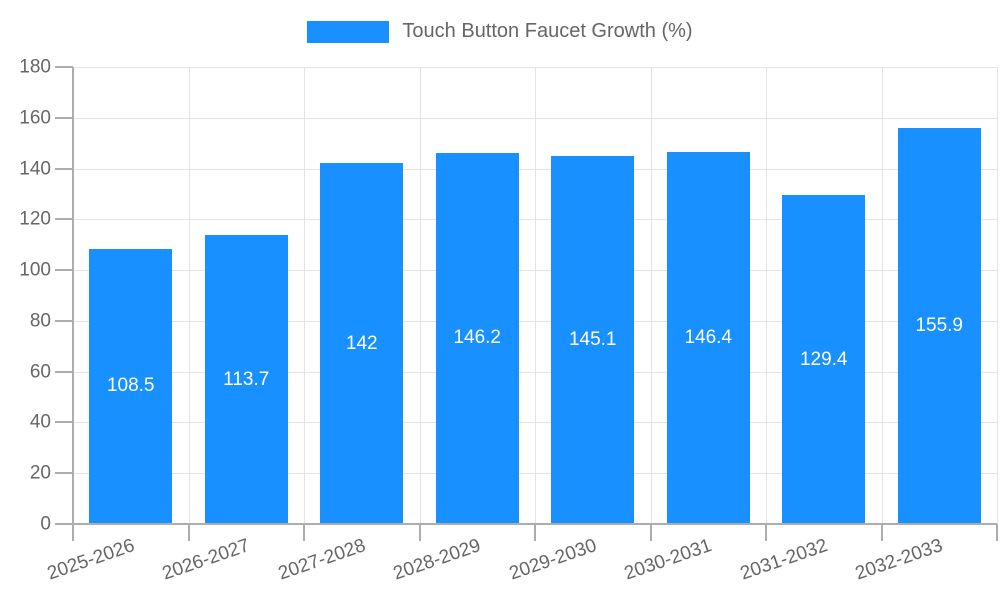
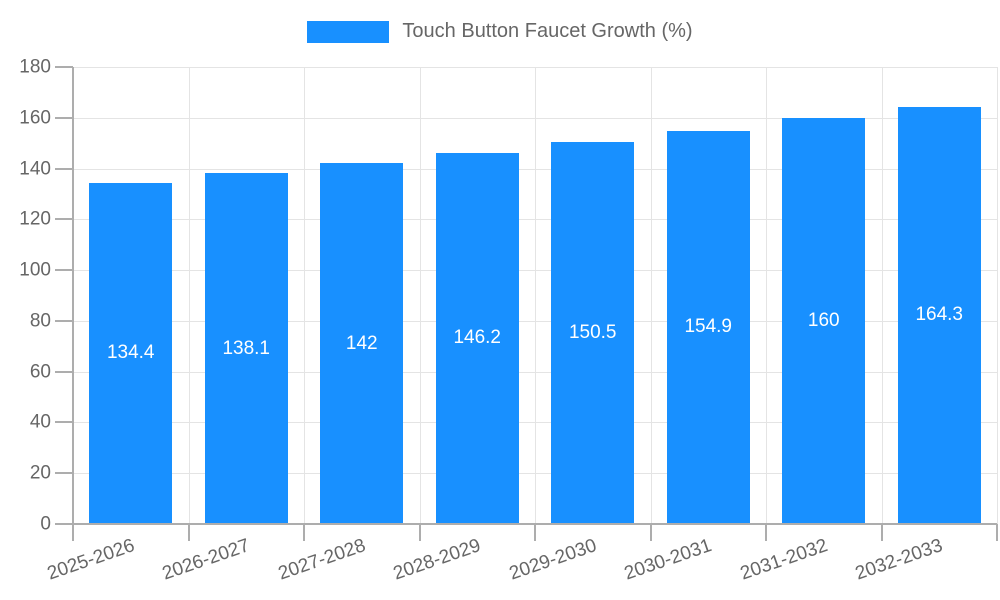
2025-2026: 108.5 -> 134.4
2026-2027: 113.7 -> 138.1
2029-2030: 145.1 -> 150.5
2030-2031: 146.4 -> 154.9
2031-2032: 129.4 -> 160
2032-2033: 155.9 -> 164.3
